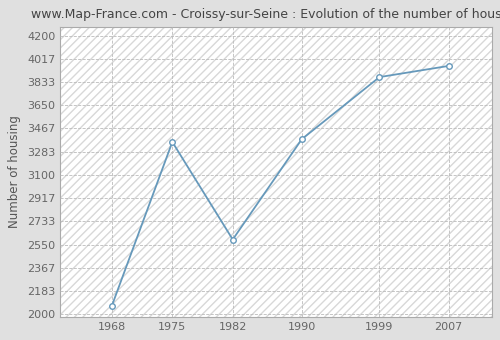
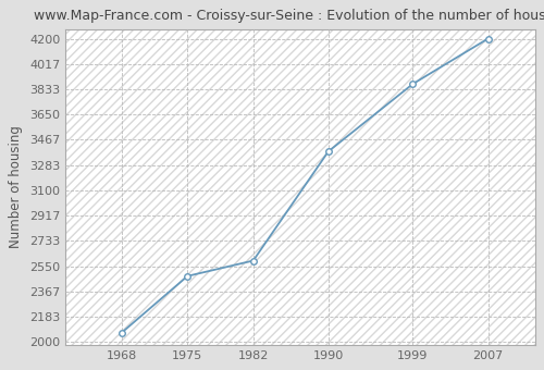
1975: 3360 -> 2480
2007: 3960 -> 4200
